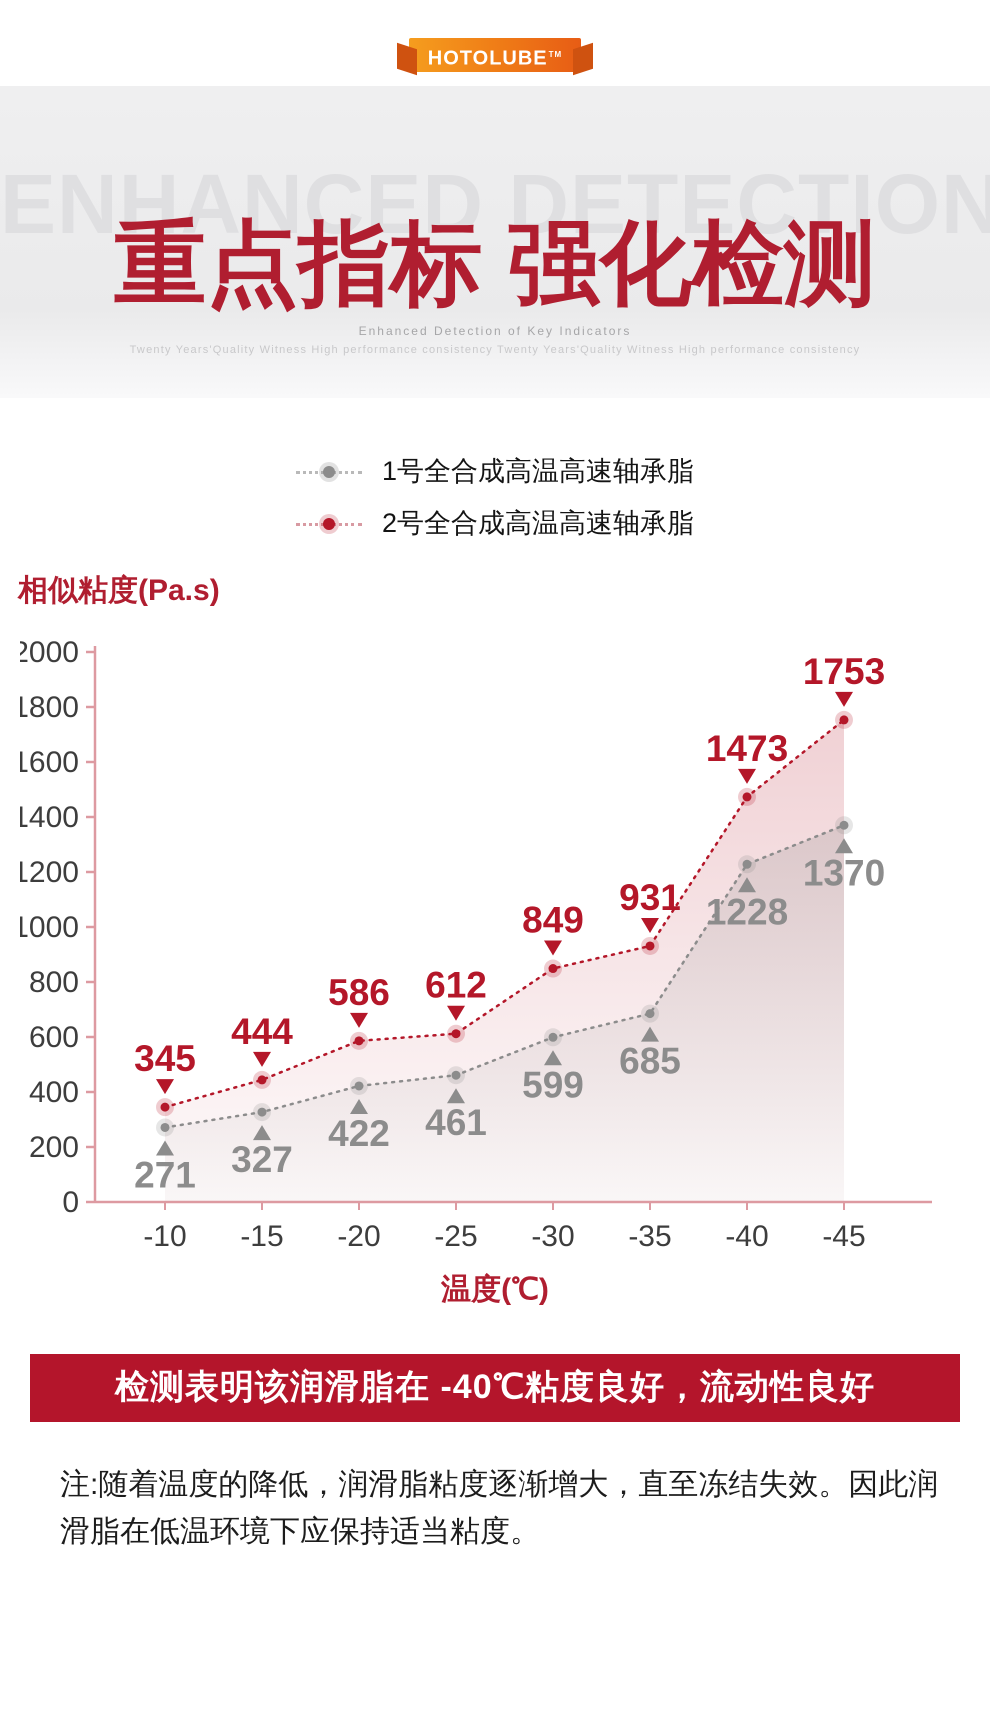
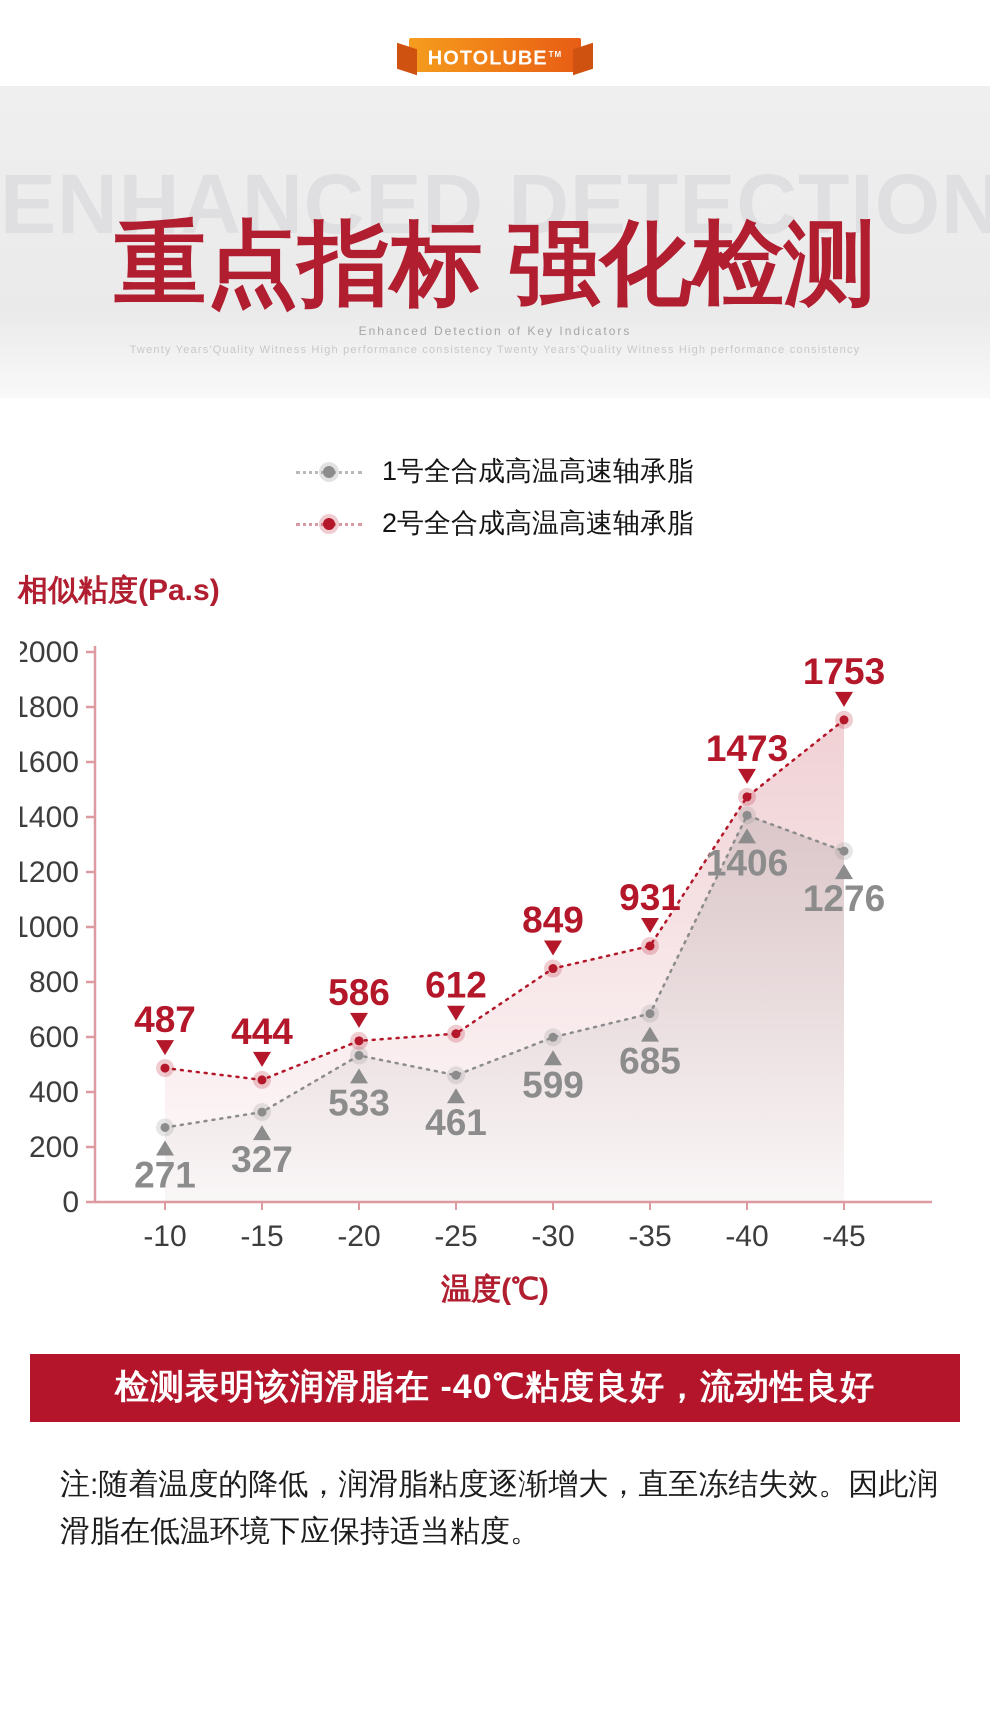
2号全合成高温高速轴承脂/-10: 345 -> 487
1号全合成高温高速轴承脂/-20: 422 -> 533
1号全合成高温高速轴承脂/-40: 1228 -> 1406
1号全合成高温高速轴承脂/-45: 1370 -> 1276
